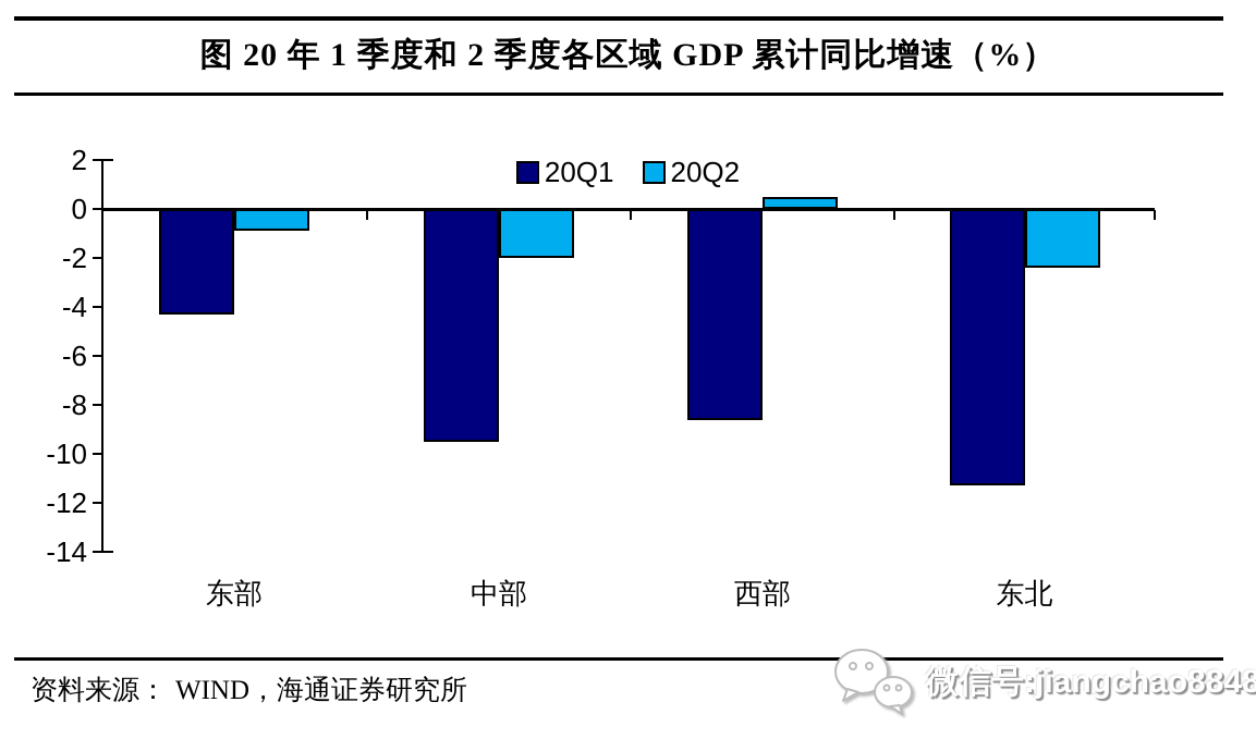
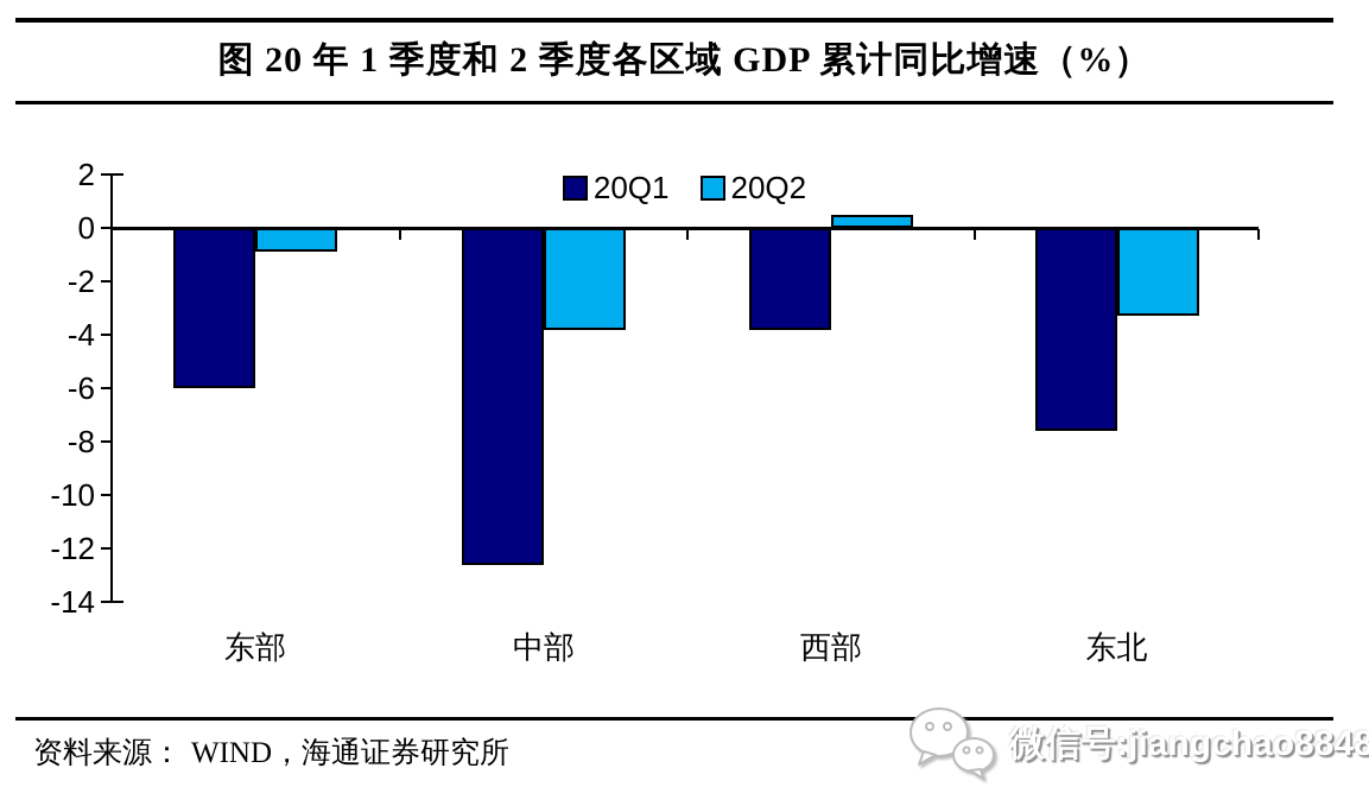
20Q1/东部: -4.3 -> -6.0
20Q1/中部: -9.5 -> -12.6
20Q2/中部: -2.0 -> -3.8
20Q1/西部: -8.6 -> -3.8
20Q1/东北: -11.3 -> -7.6
20Q2/东北: -2.4 -> -3.3
